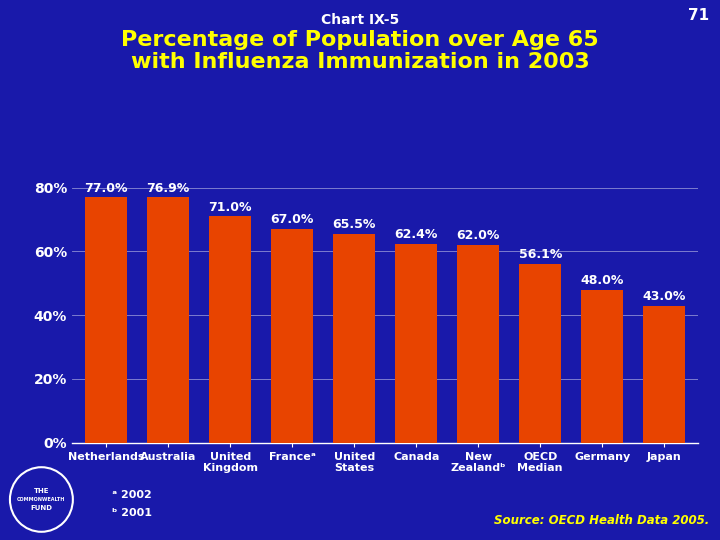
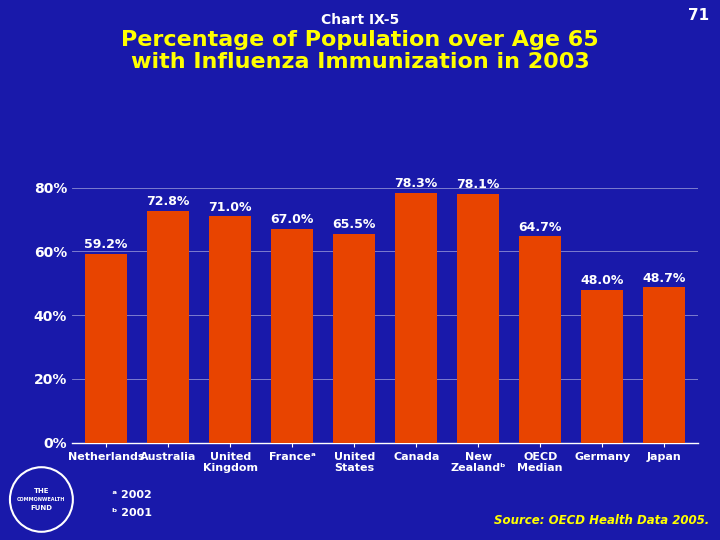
Netherlands: 77.0% -> 59.2%
Australia: 76.9% -> 72.8%
Canada: 62.4% -> 78.3%
New Zealandᵇ: 62.0% -> 78.1%
OECD Median: 56.1% -> 64.7%
Japan: 43.0% -> 48.7%
